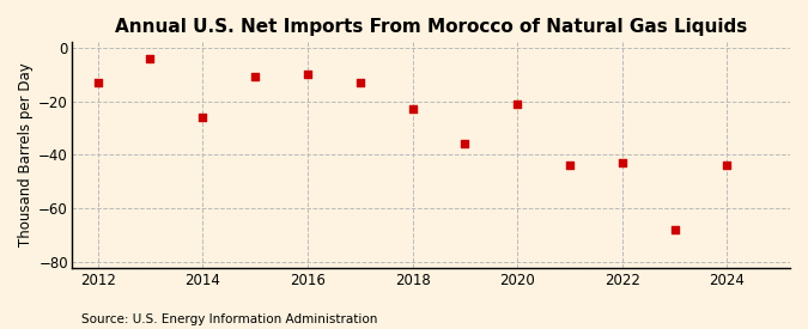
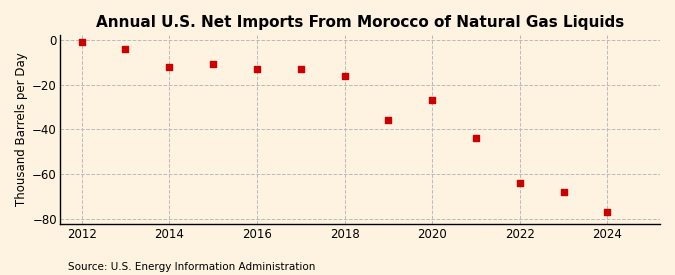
2012: -13 -> -1
2014: -26 -> -12
2016: -10 -> -13
2018: -23 -> -16
2020: -21 -> -27
2022: -43 -> -64
2024: -44 -> -77
